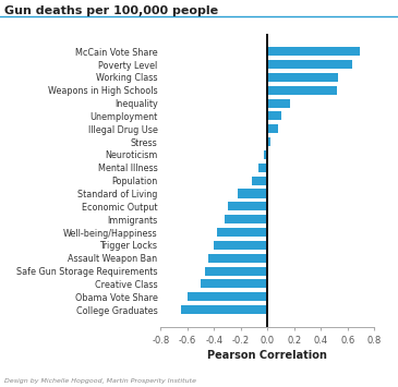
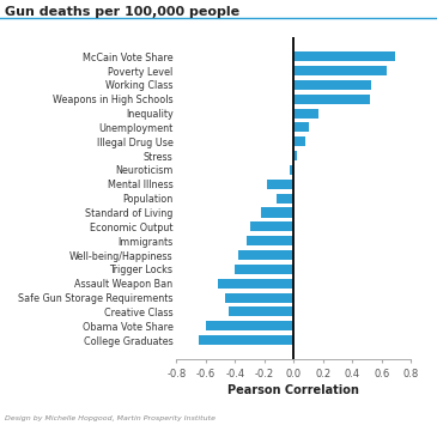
Mental Illness: -0.07 -> -0.18
Assault Weapon Ban: -0.44 -> -0.52
Creative Class: -0.50 -> -0.44
